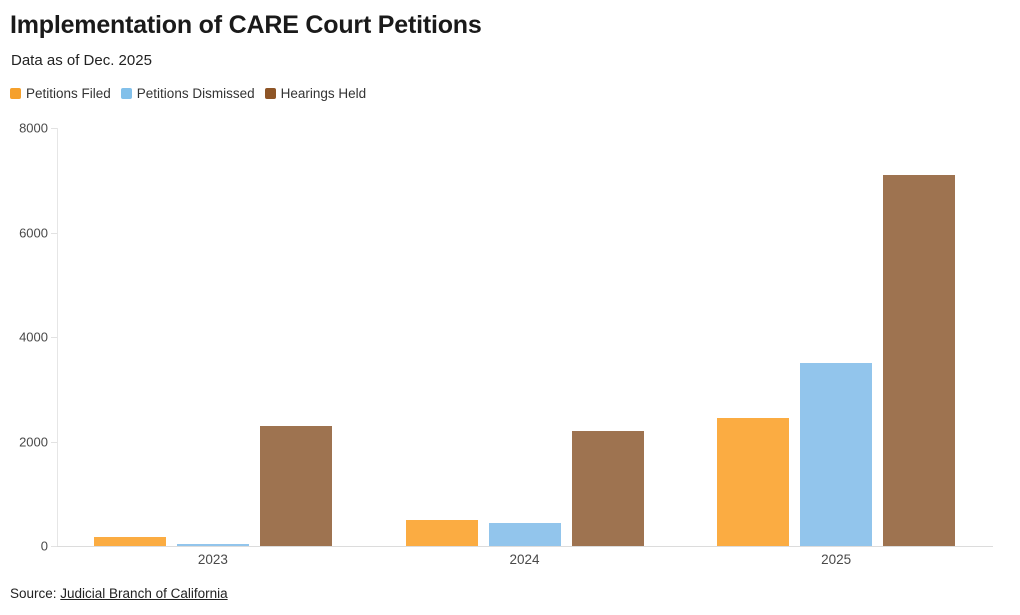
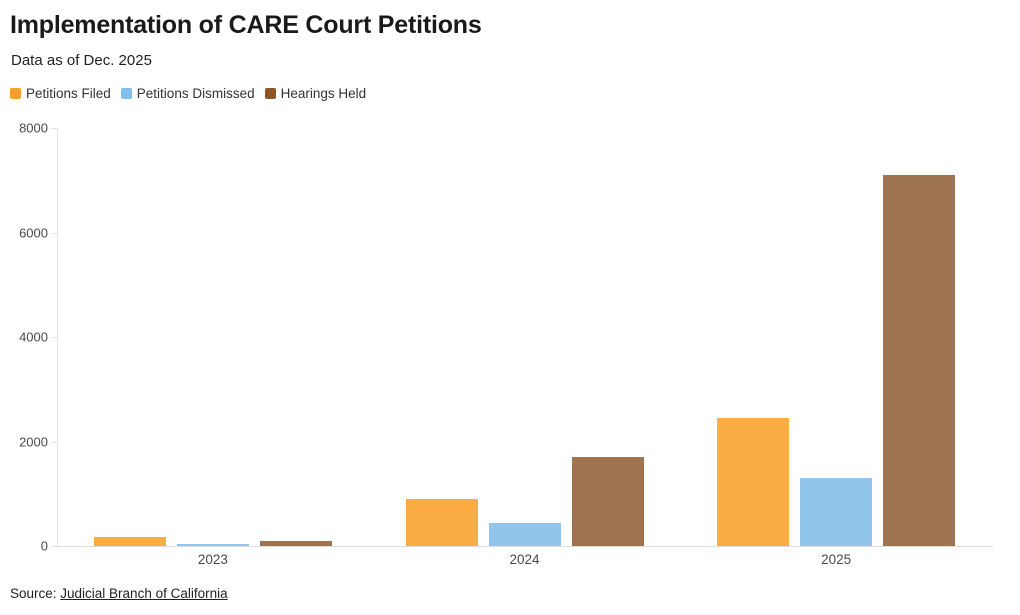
Hearings Held/2023: 2300 -> 100
Petitions Filed/2024: 500 -> 900
Hearings Held/2024: 2200 -> 1700
Petitions Dismissed/2025: 3500 -> 1300
